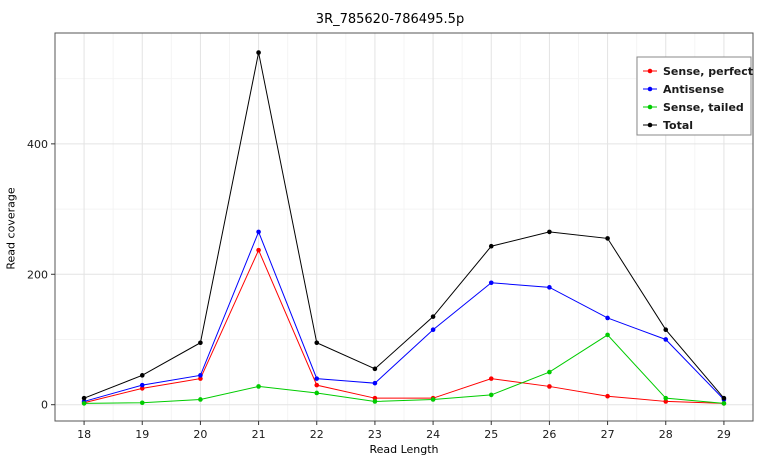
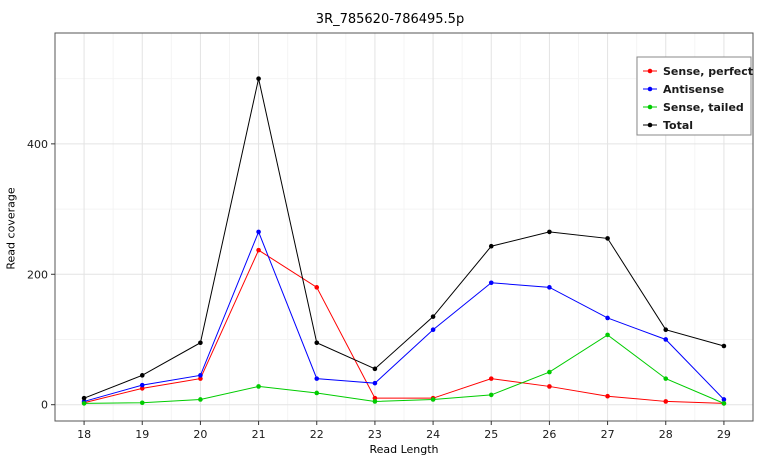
Total/21: 540 -> 500
Sense, perfect/22: 30 -> 180
Sense, tailed/28: 10 -> 40
Total/29: 10 -> 90
